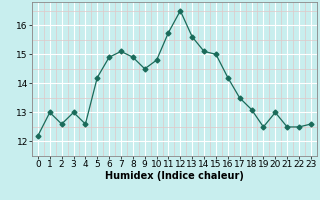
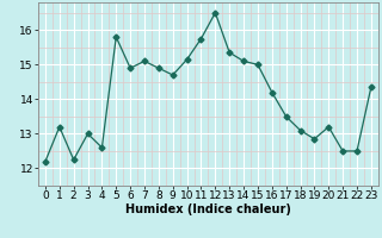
1: 13.00 -> 13.20
2: 12.60 -> 12.25
5: 14.20 -> 15.80
9: 14.50 -> 14.70
10: 14.80 -> 15.15
13: 15.60 -> 15.35
19: 12.50 -> 12.85
20: 13.00 -> 13.20
23: 12.60 -> 14.35
